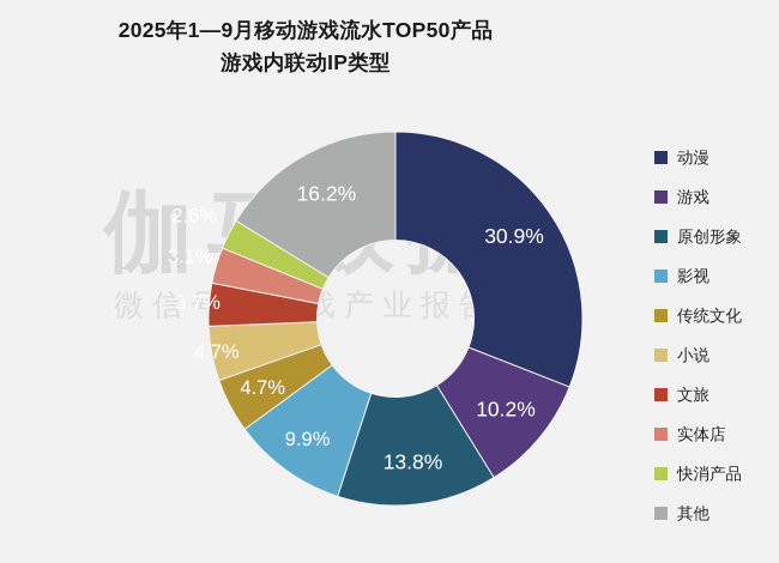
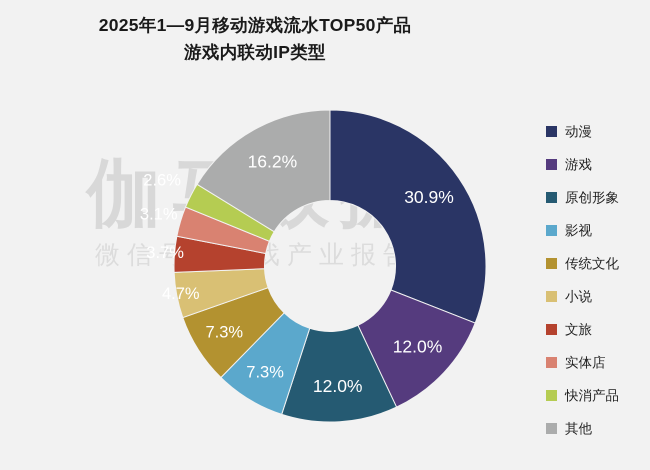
游戏: 10.2% -> 12.0%
原创形象: 13.8% -> 12.0%
影视: 9.9% -> 7.3%
传统文化: 4.7% -> 7.3%
